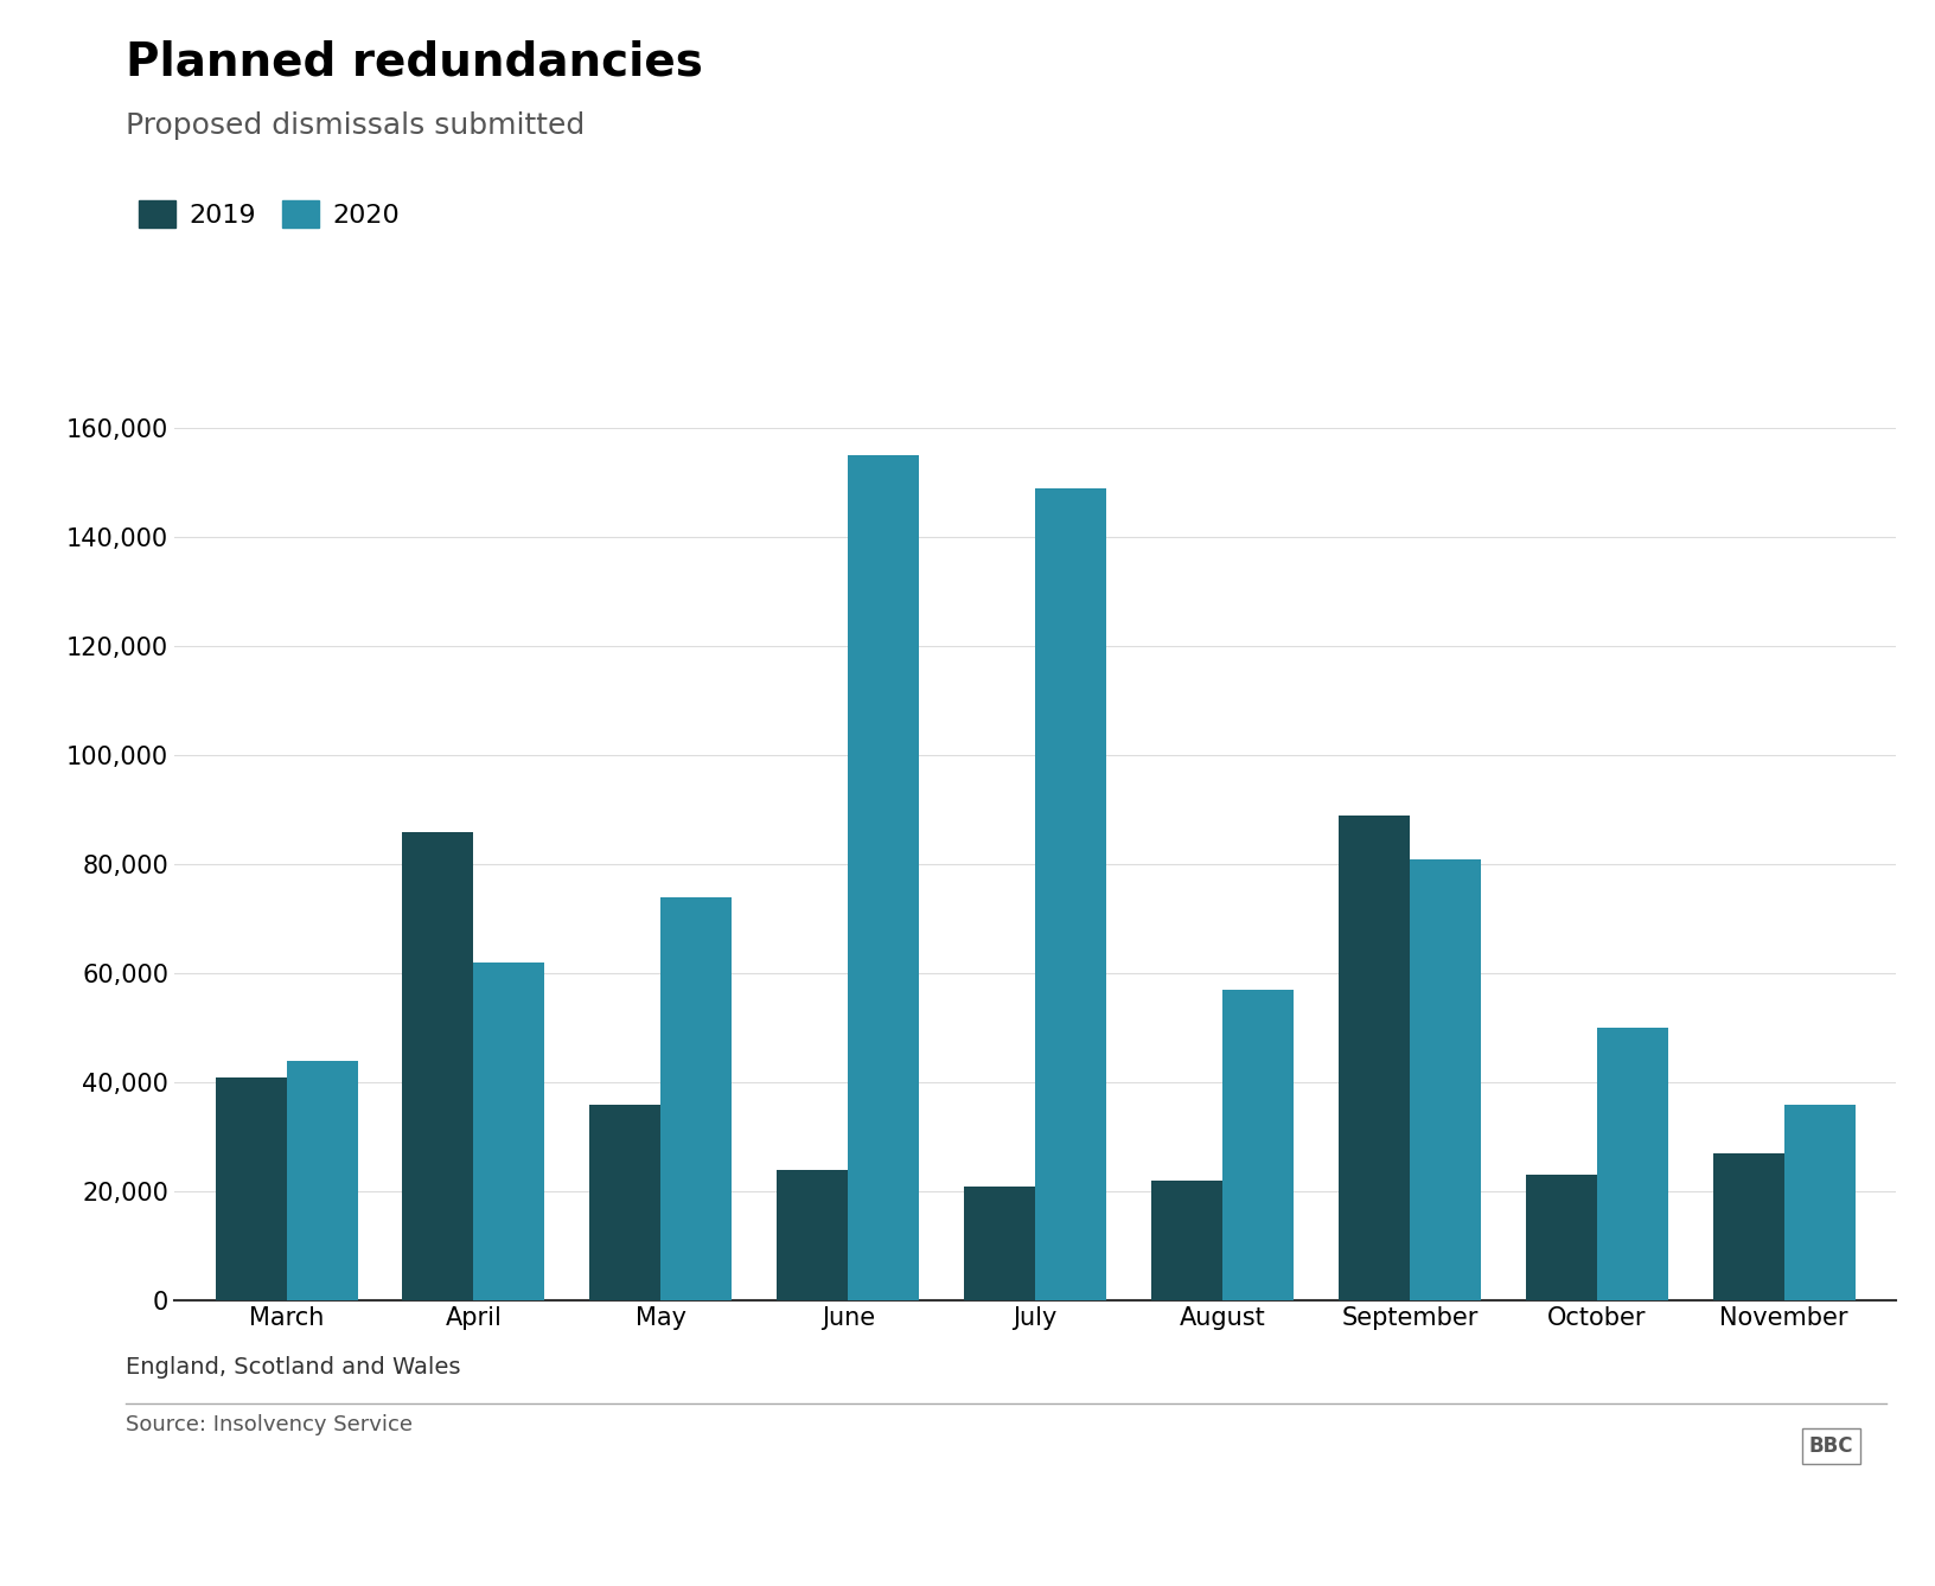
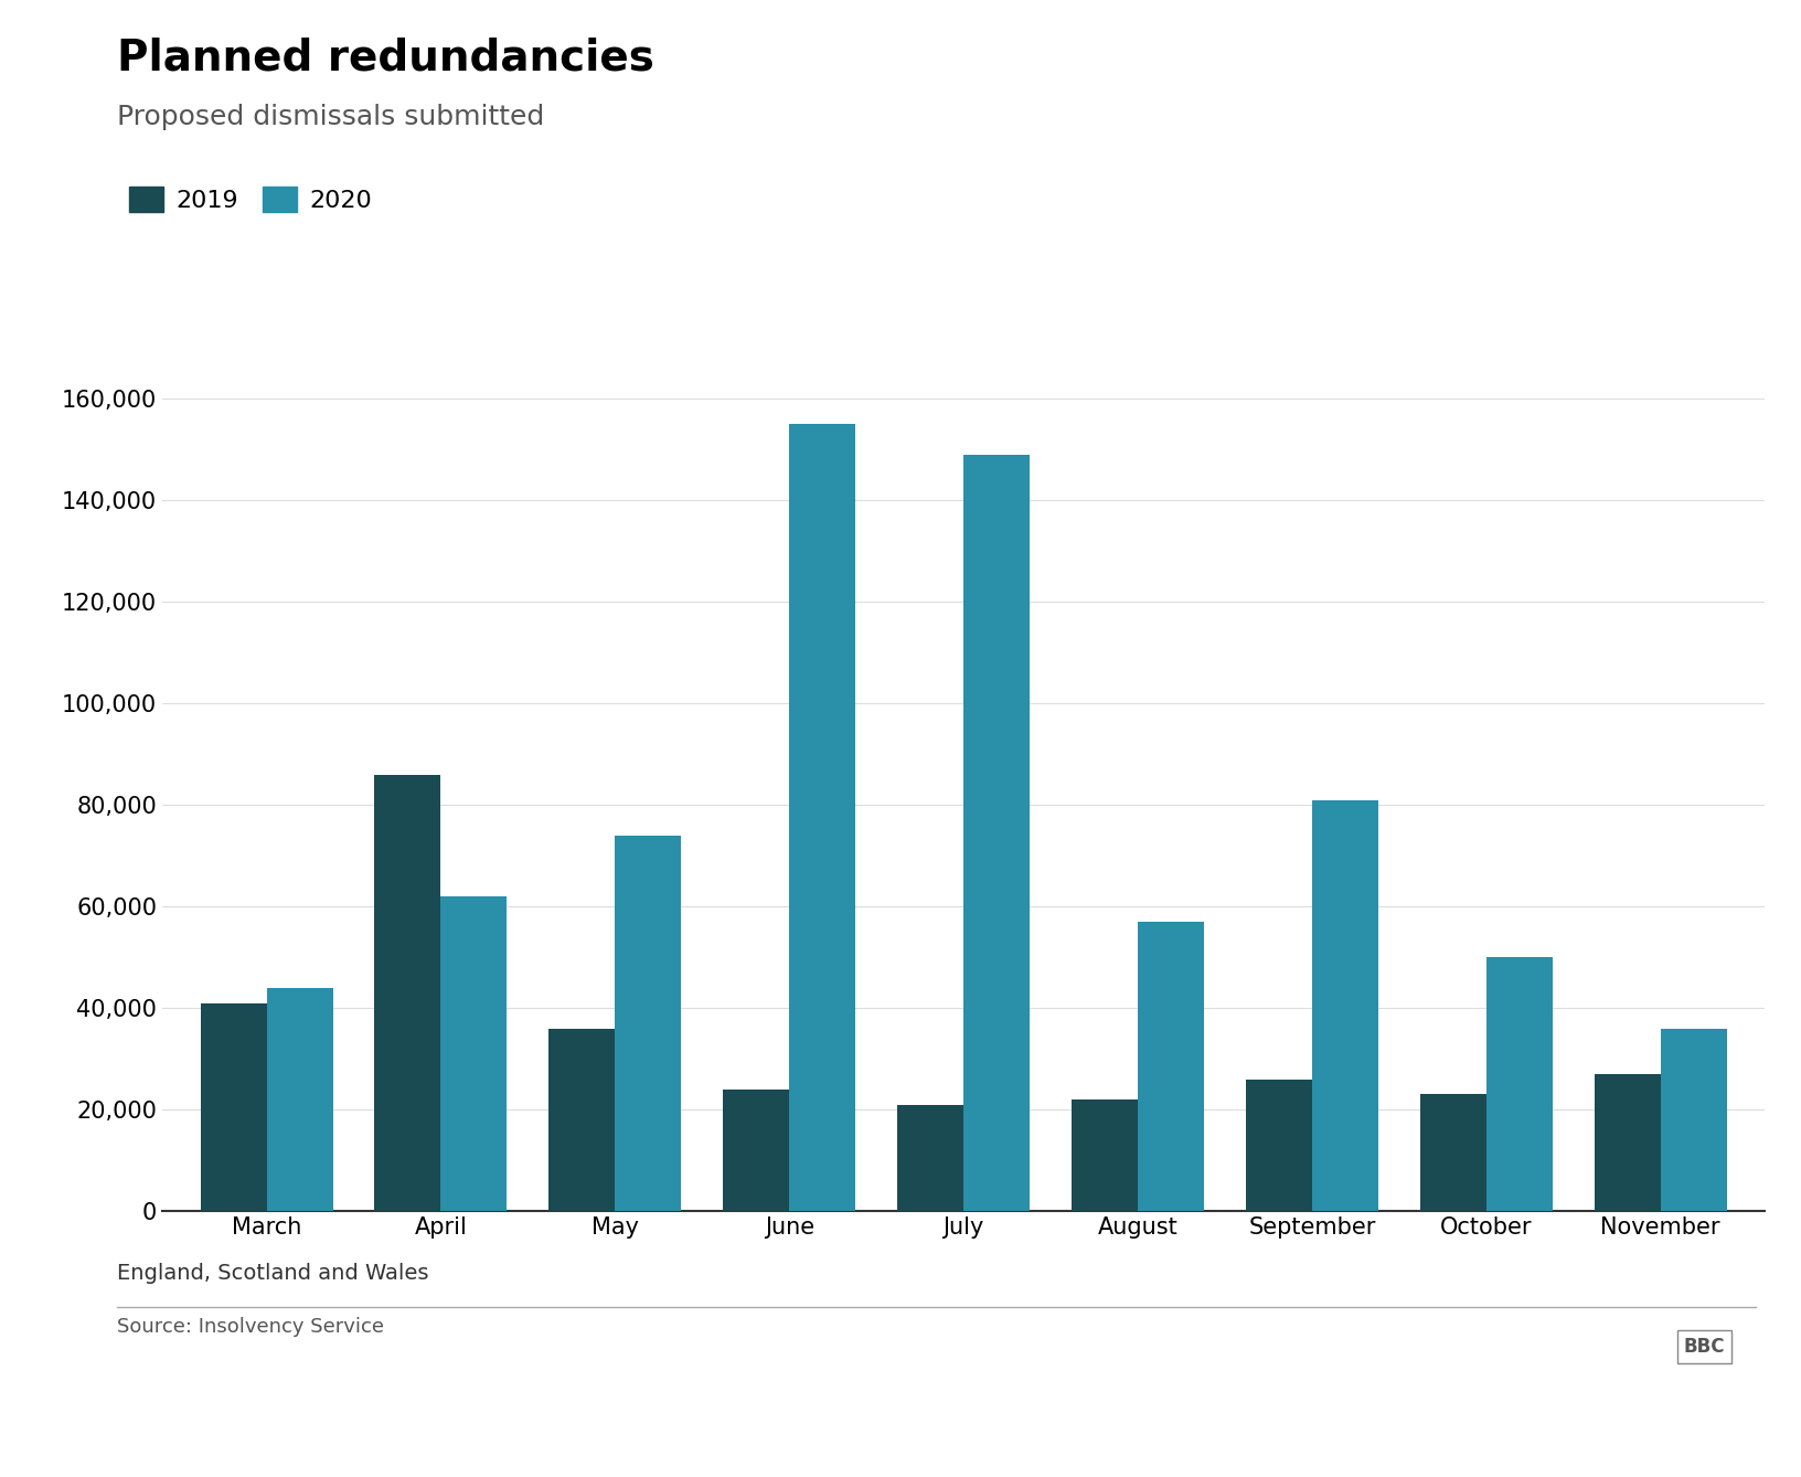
2019/September: 89,000 -> 26,000
